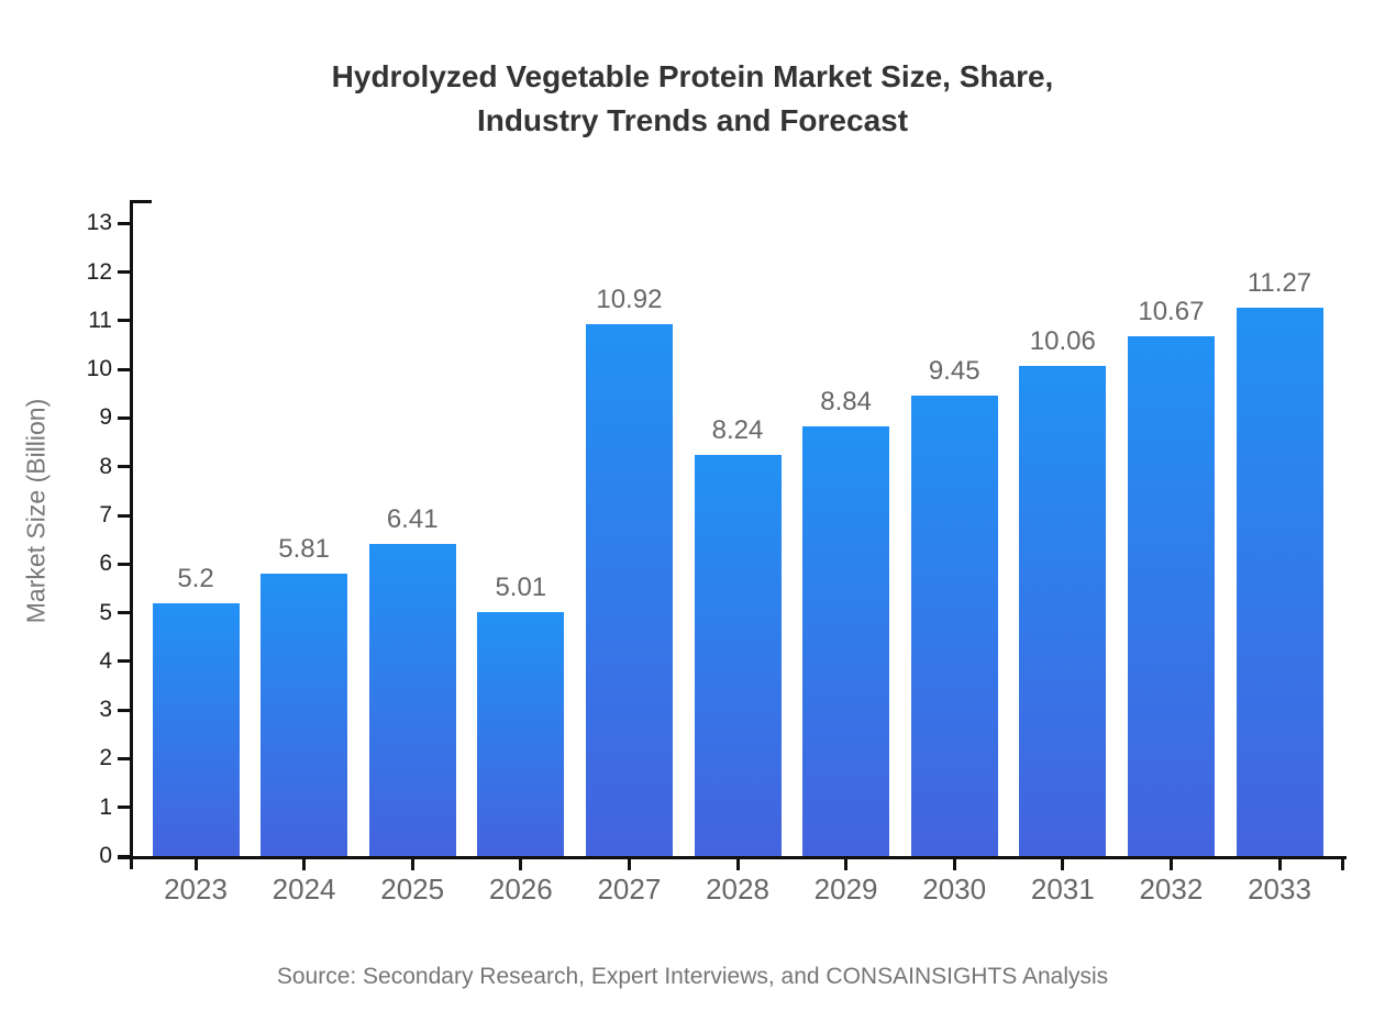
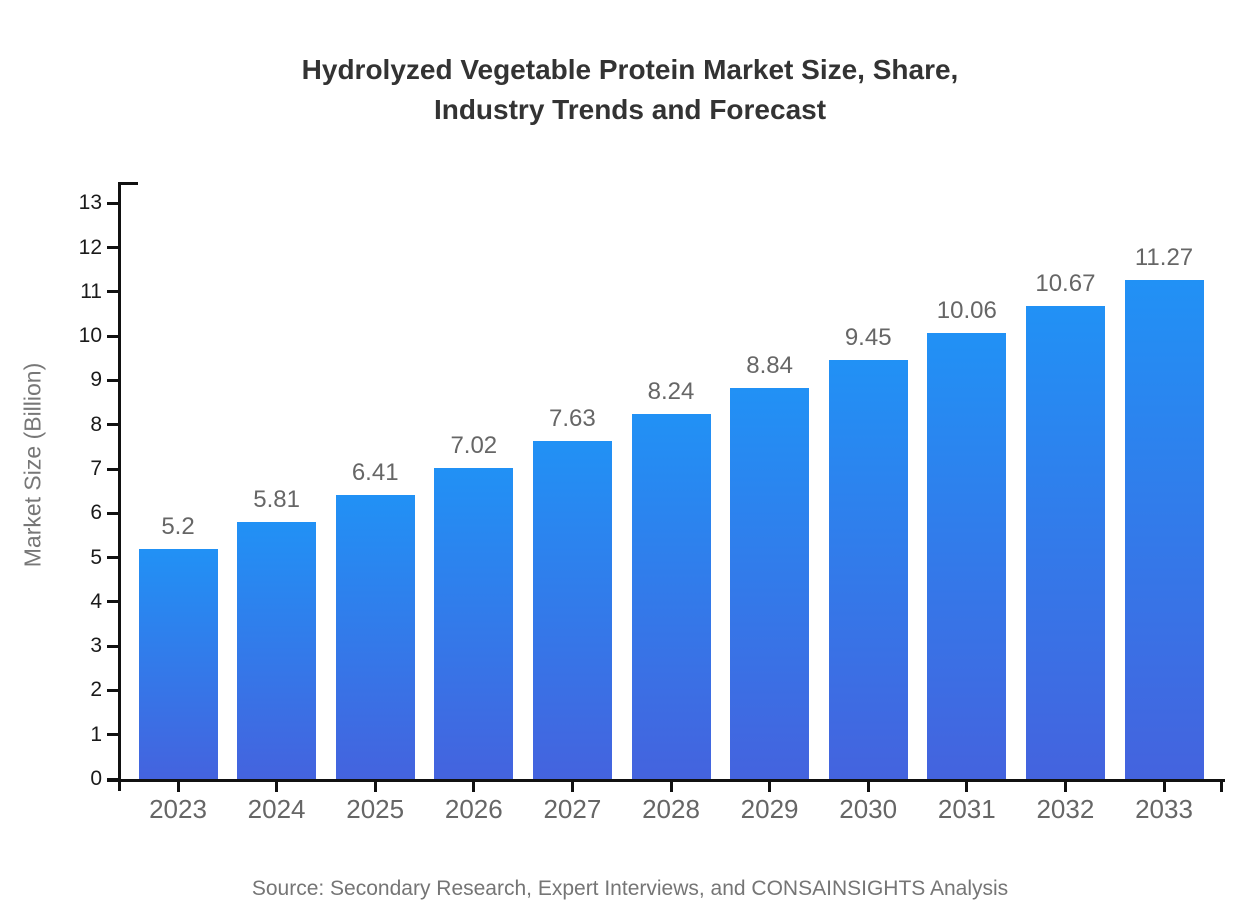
2026: 5.01 -> 7.02
2027: 10.92 -> 7.63
